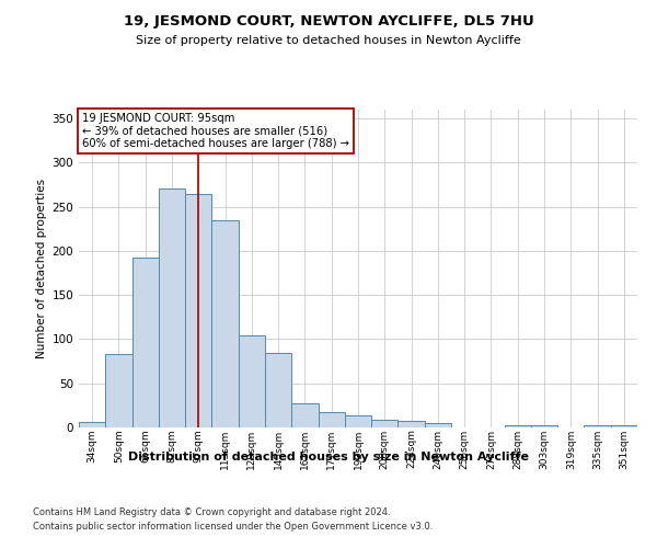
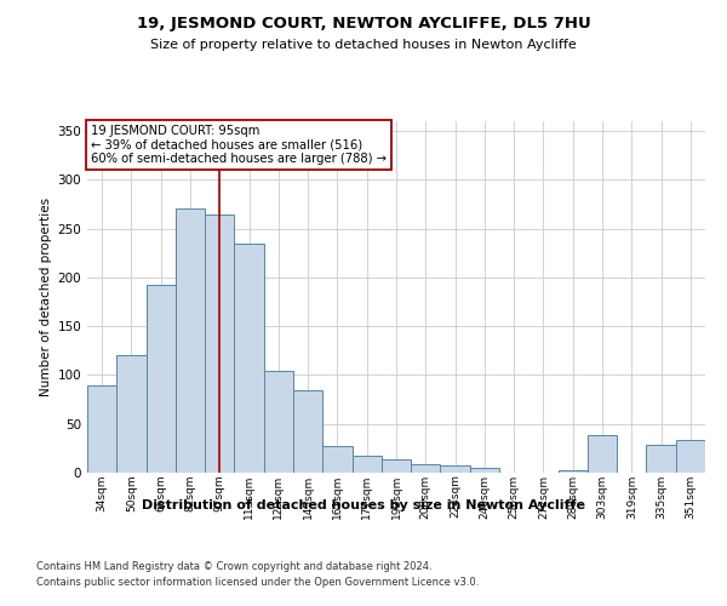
34sqm: 6 -> 90
50sqm: 83 -> 120
303sqm: 2 -> 38
335sqm: 3 -> 28
351sqm: 3 -> 34
